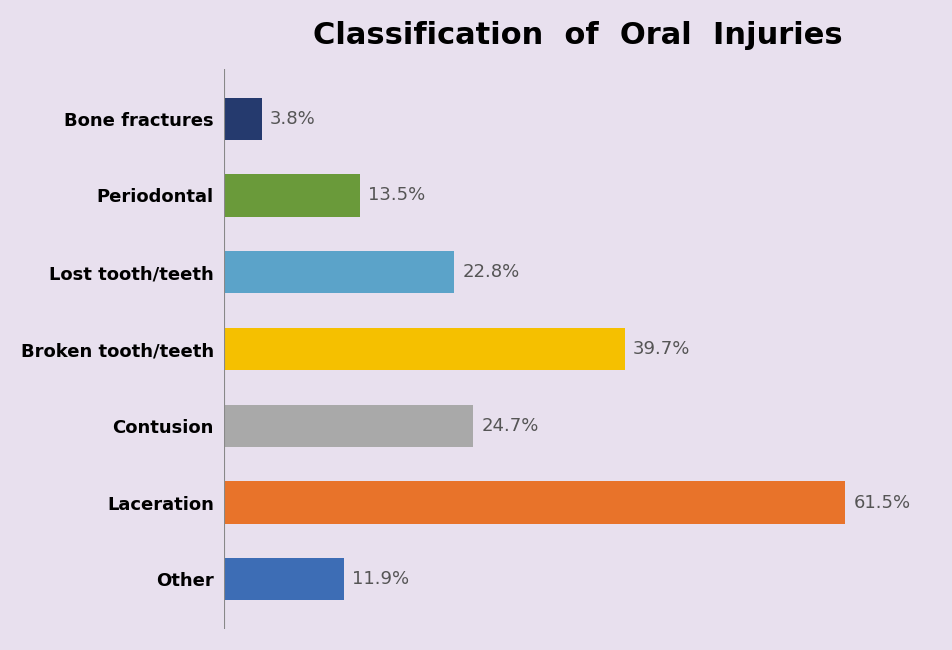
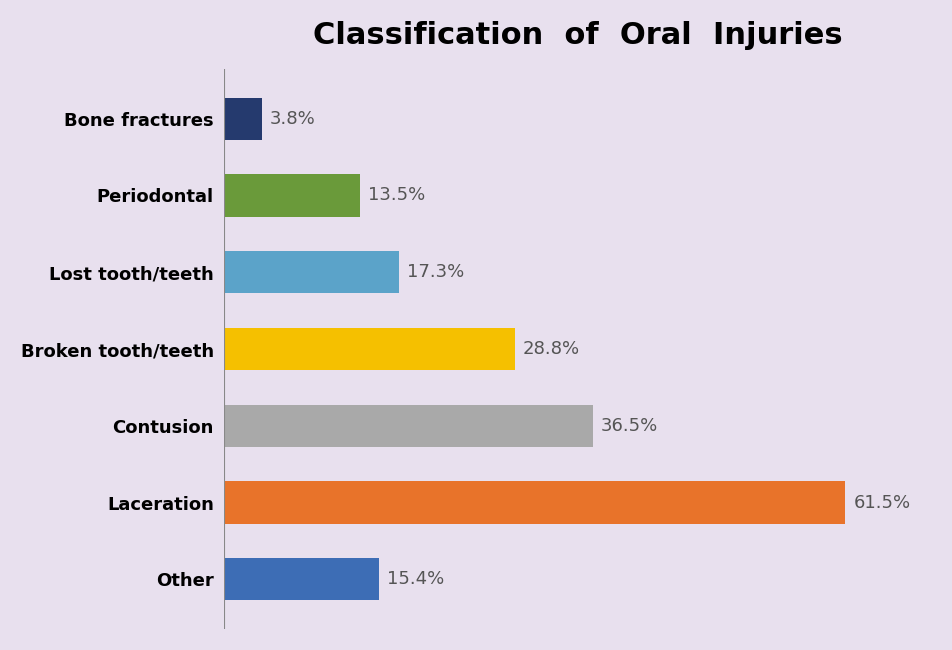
Lost tooth/teeth: 22.8% -> 17.3%
Broken tooth/teeth: 39.7% -> 28.8%
Contusion: 24.7% -> 36.5%
Other: 11.9% -> 15.4%
